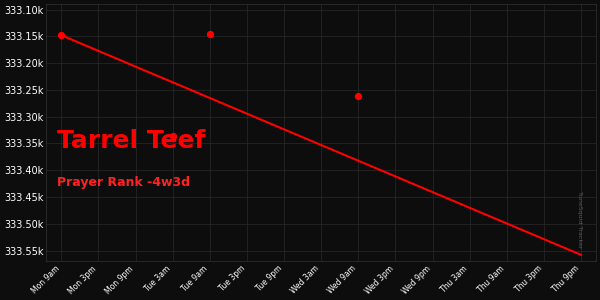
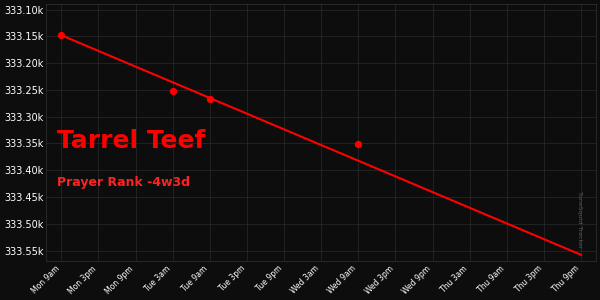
Tue 3am: 333.336k -> 333.252k
Tue 9am: 333.146k -> 333.268k
Wed 9am: 333.262k -> 333.352k
